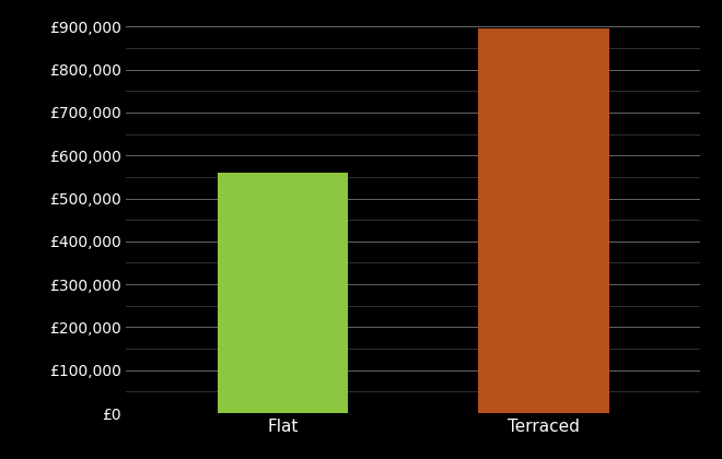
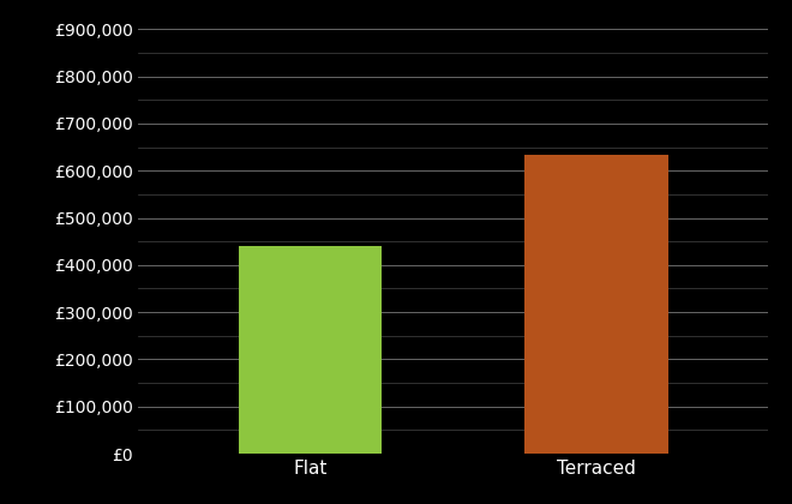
Flat: £560,000 -> £440,000
Terraced: £895,000 -> £635,000
